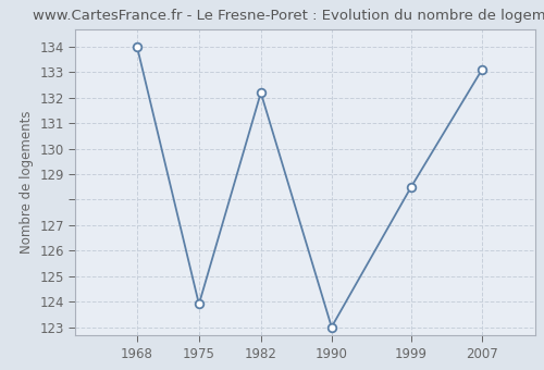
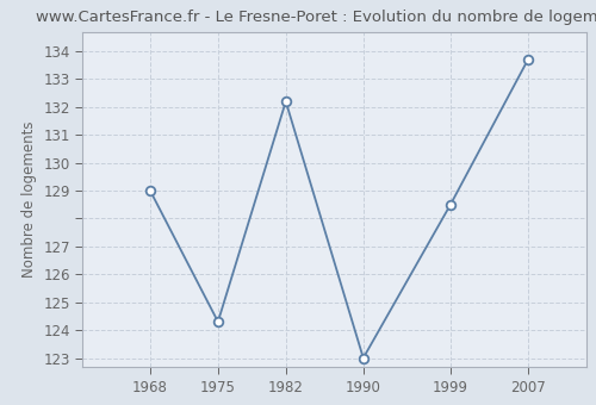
1968: 134.0 -> 129.0
1975: 123.9 -> 124.3
2007: 133.1 -> 133.7
